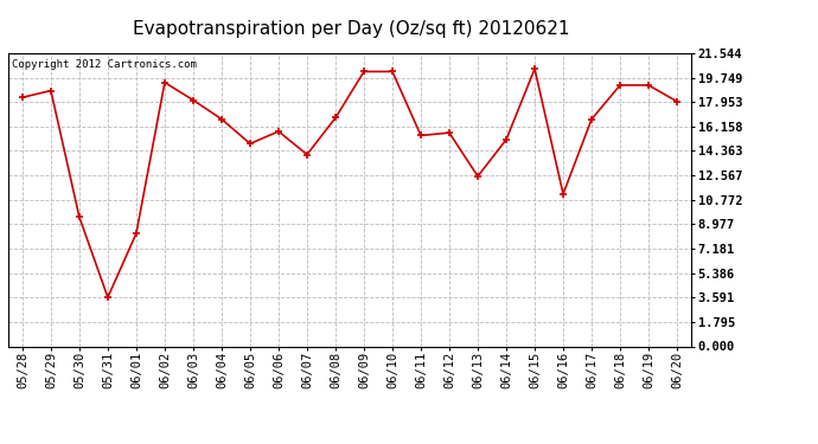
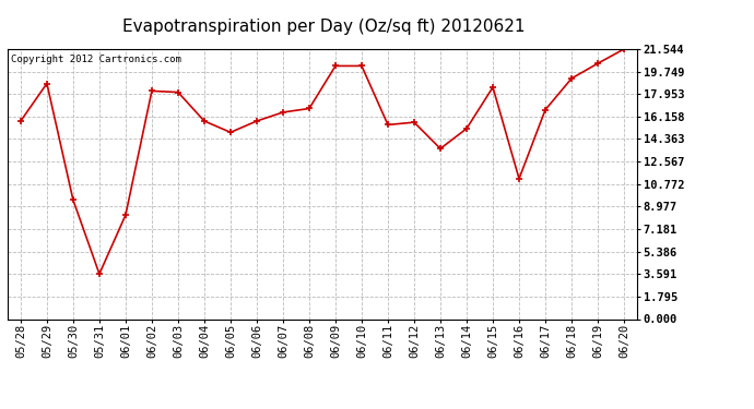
05/28: 18.3 -> 15.8
06/02: 19.4 -> 18.2
06/04: 16.7 -> 15.8
06/07: 14.1 -> 16.5
06/13: 12.5 -> 13.6
06/15: 20.4 -> 18.5
06/19: 19.2 -> 20.4
06/20: 18.0 -> 21.5
